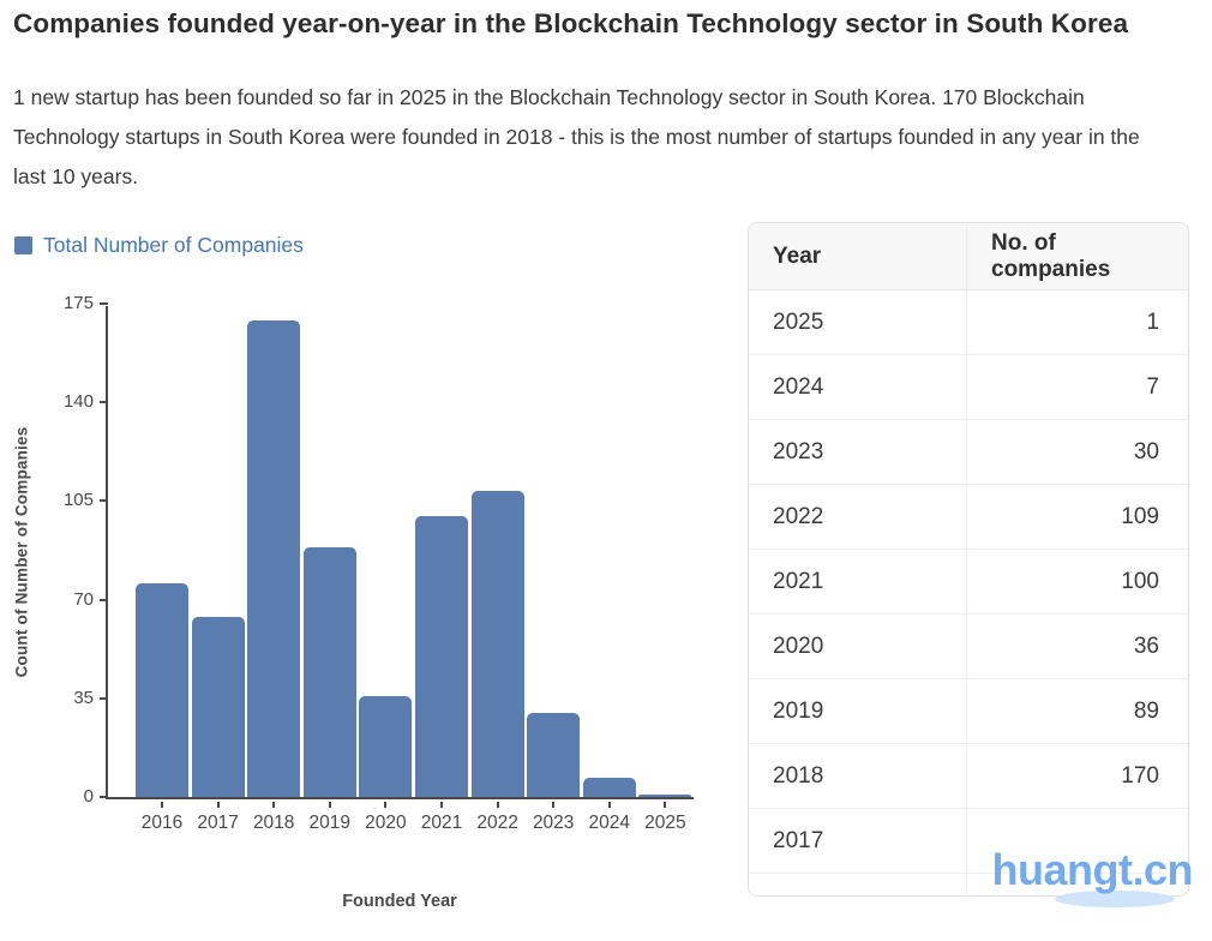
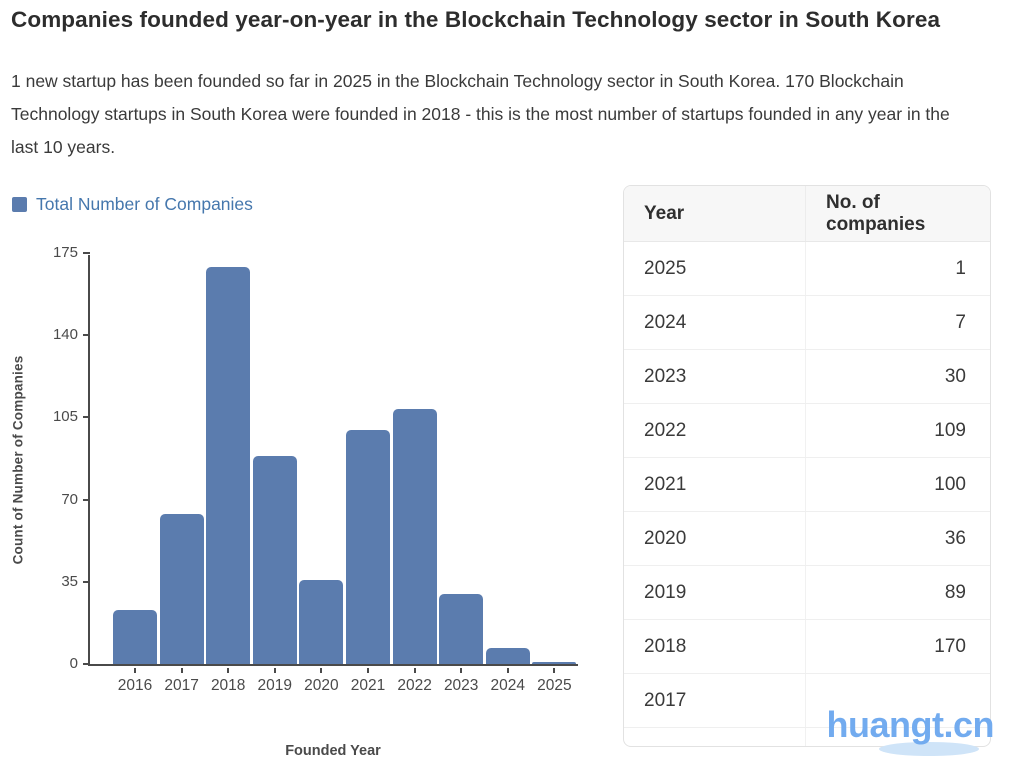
2016: 76 -> 23
